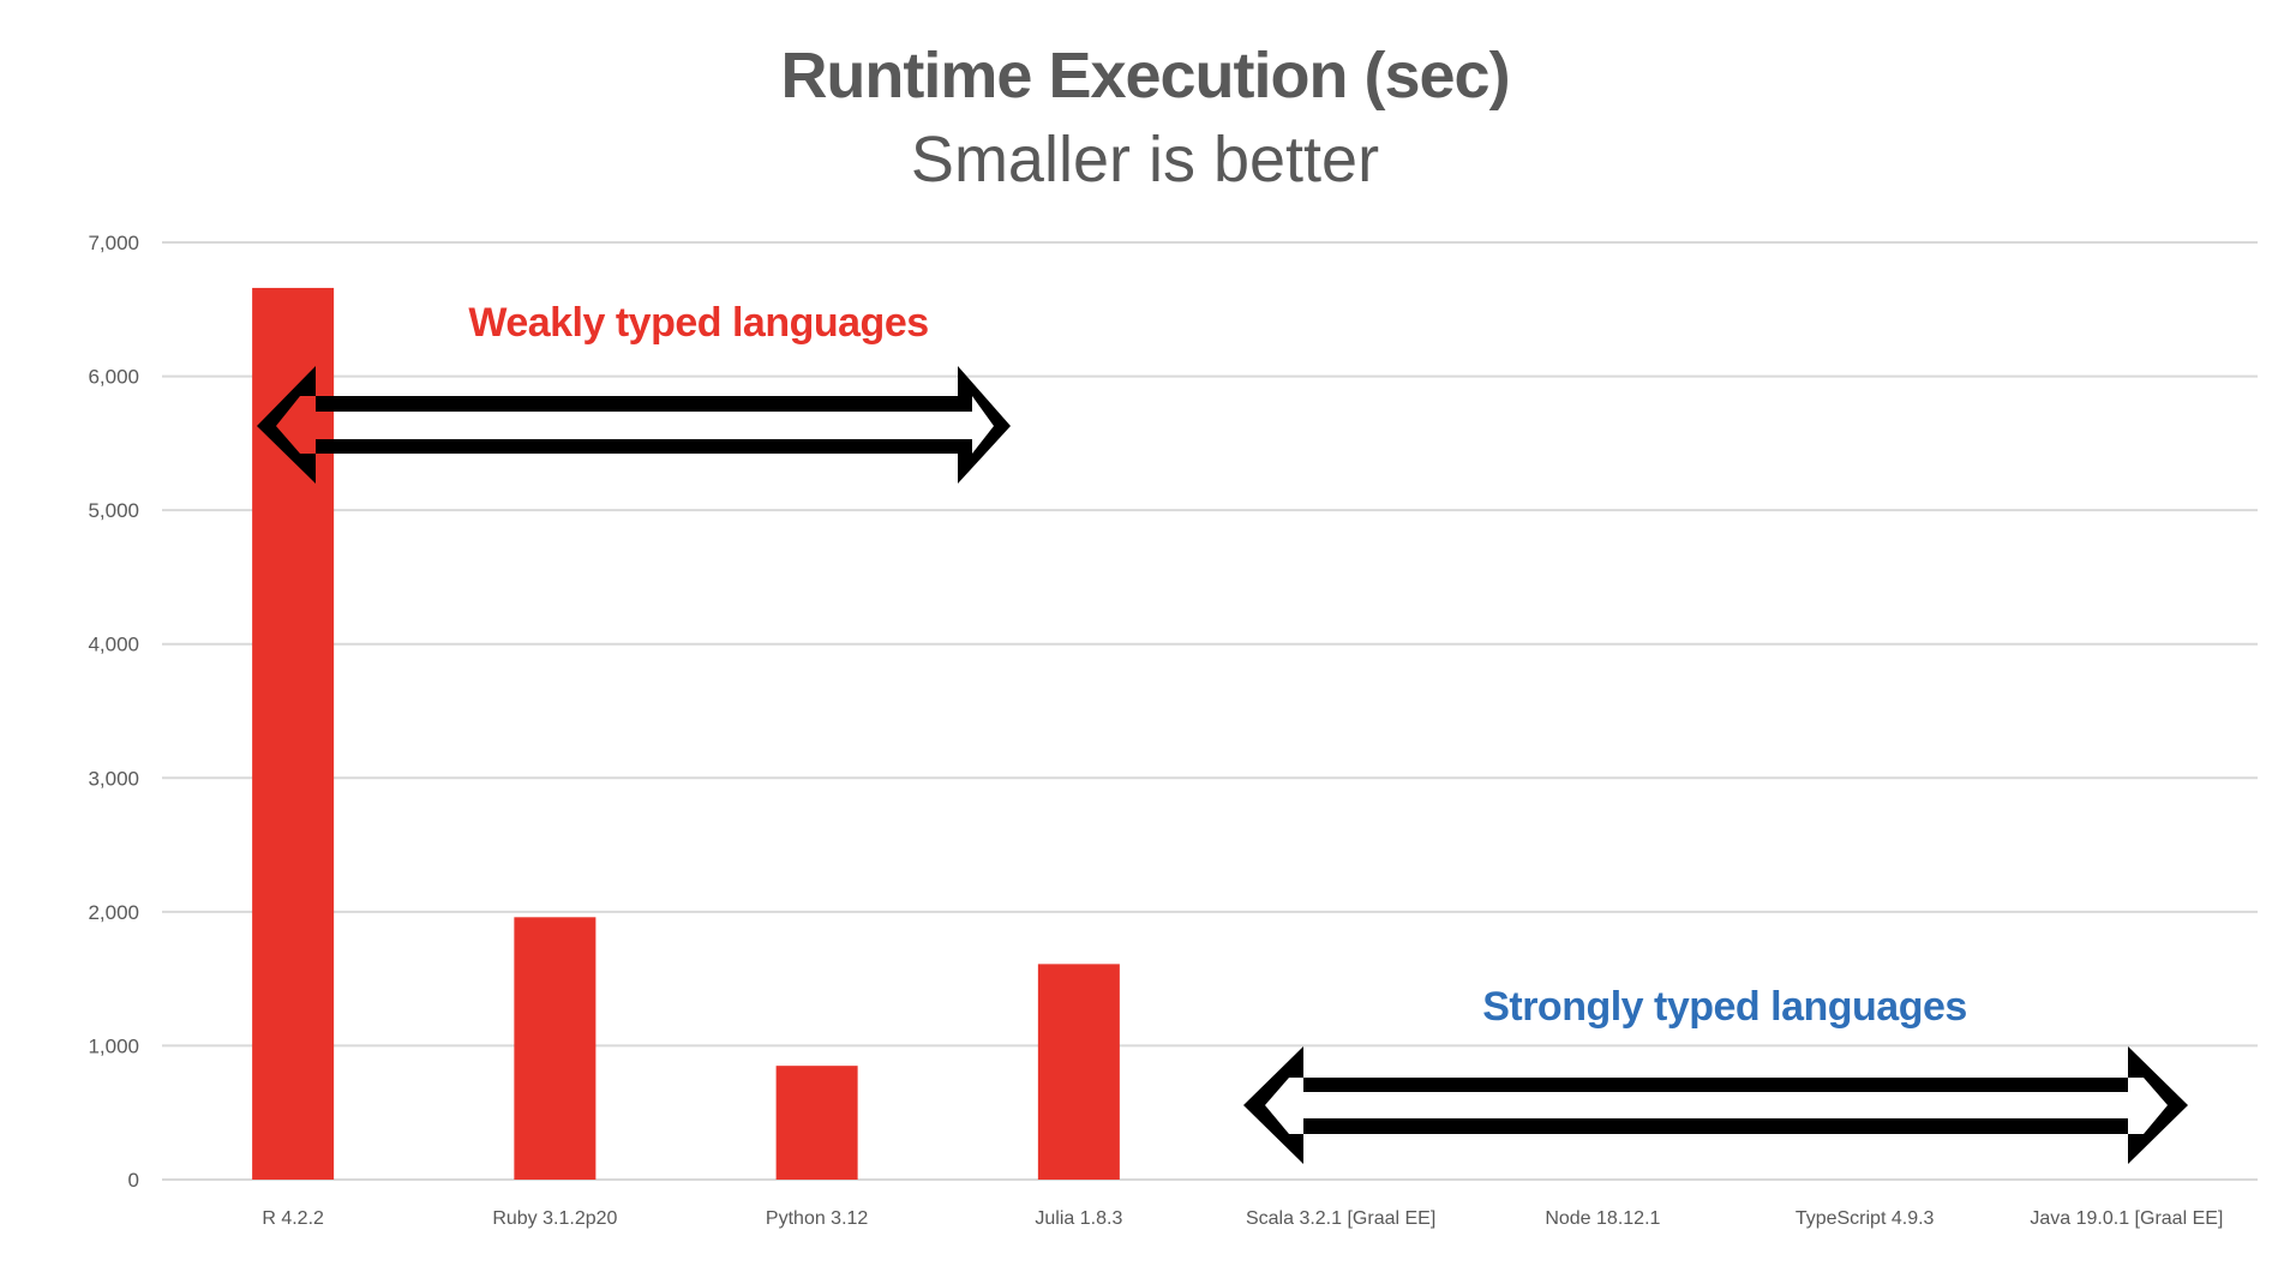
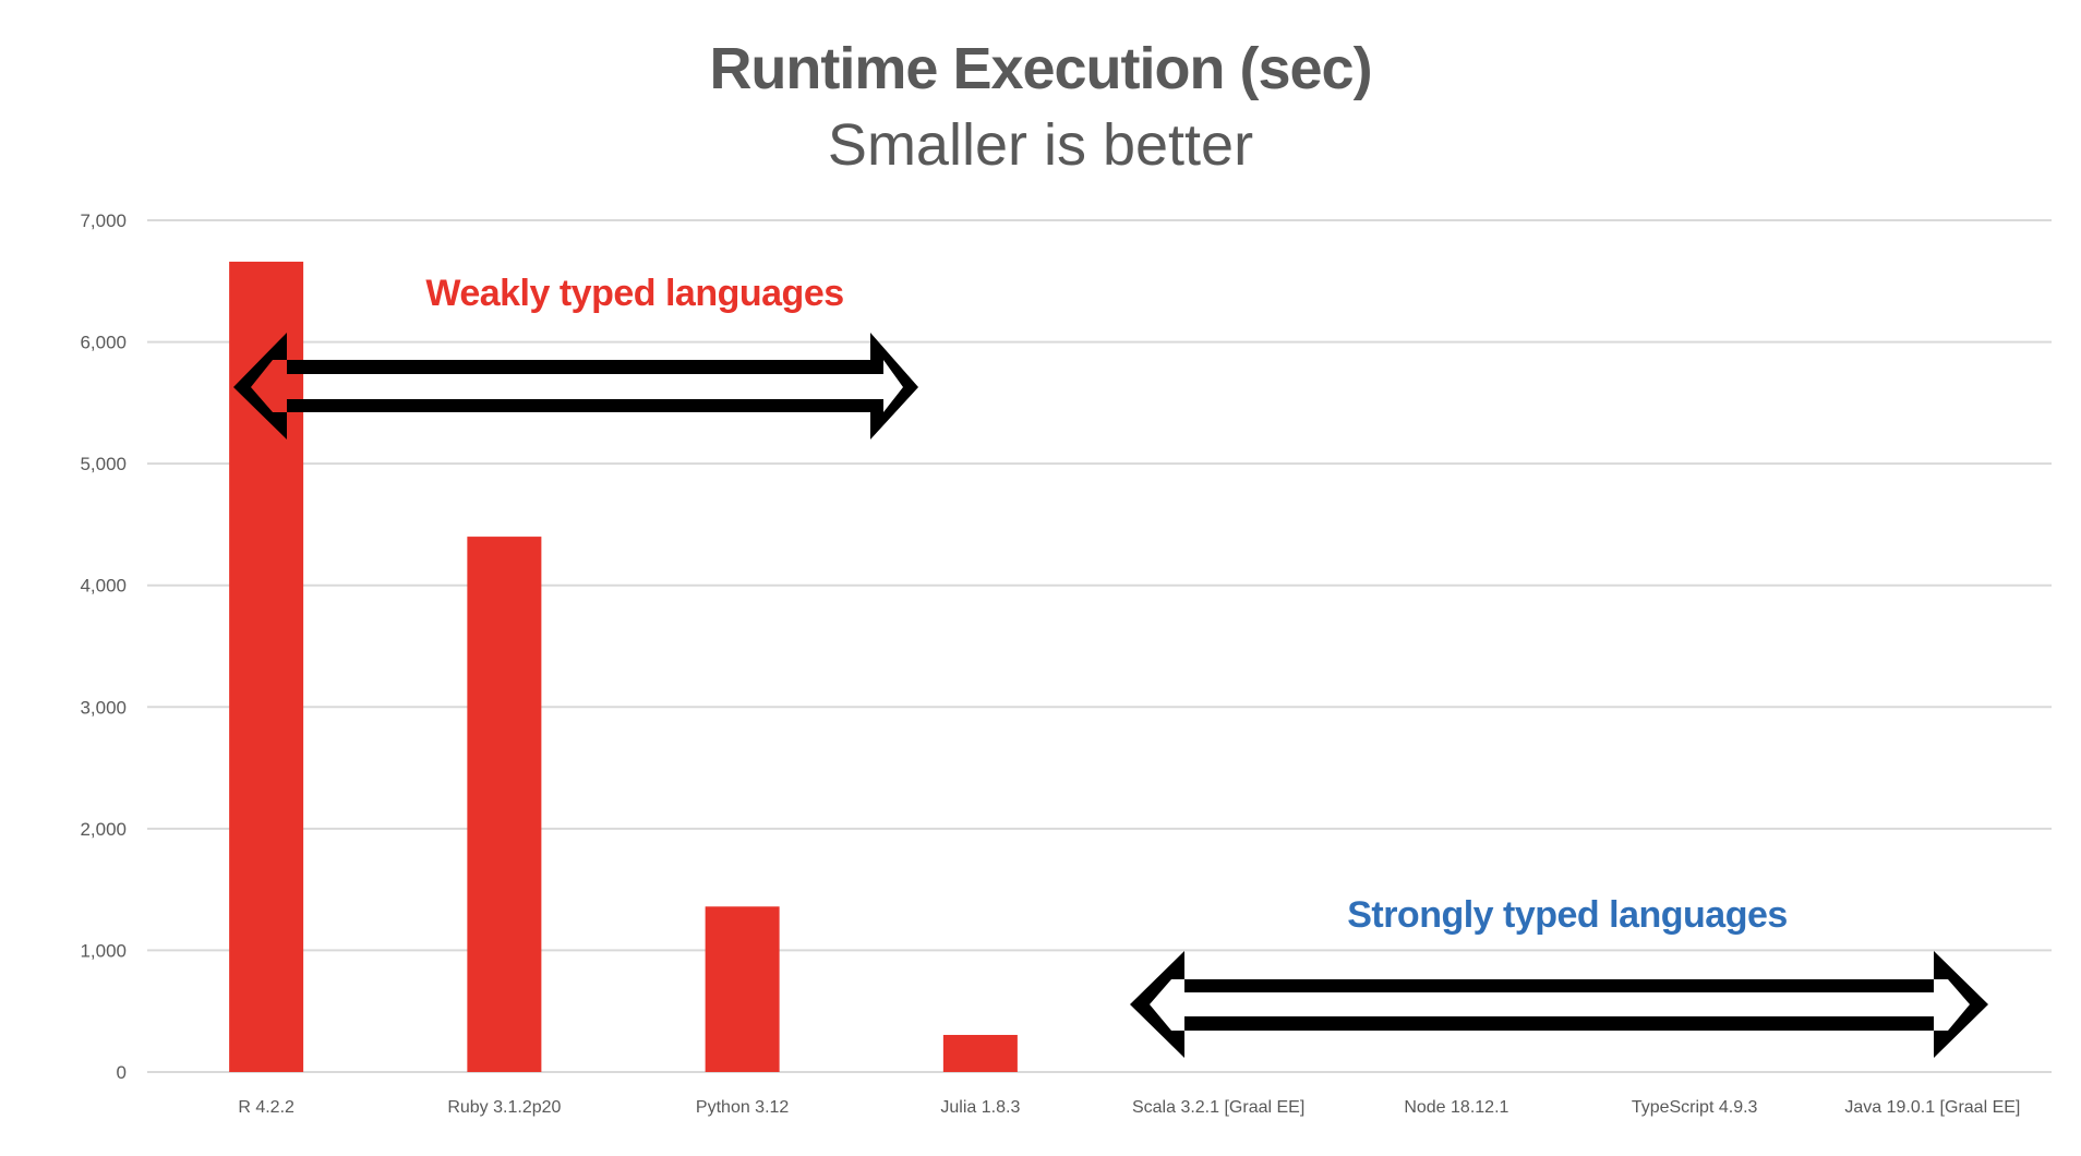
Ruby 3.1.2p20: 1960 -> 4400
Python 3.12: 850 -> 1360
Julia 1.8.3: 1610 -> 300
